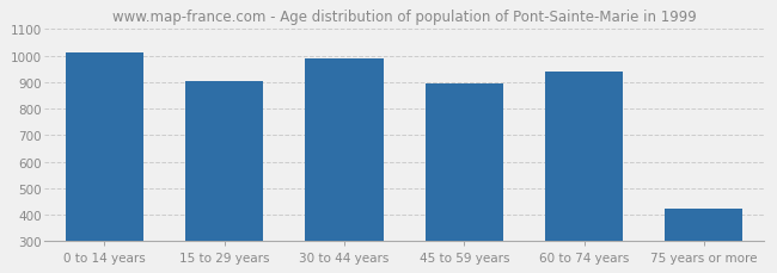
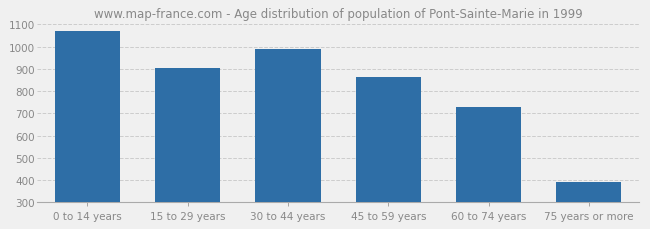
0 to 14 years: 1010 -> 1070
45 to 59 years: 895 -> 865
60 to 74 years: 940 -> 730
75 years or more: 425 -> 390
